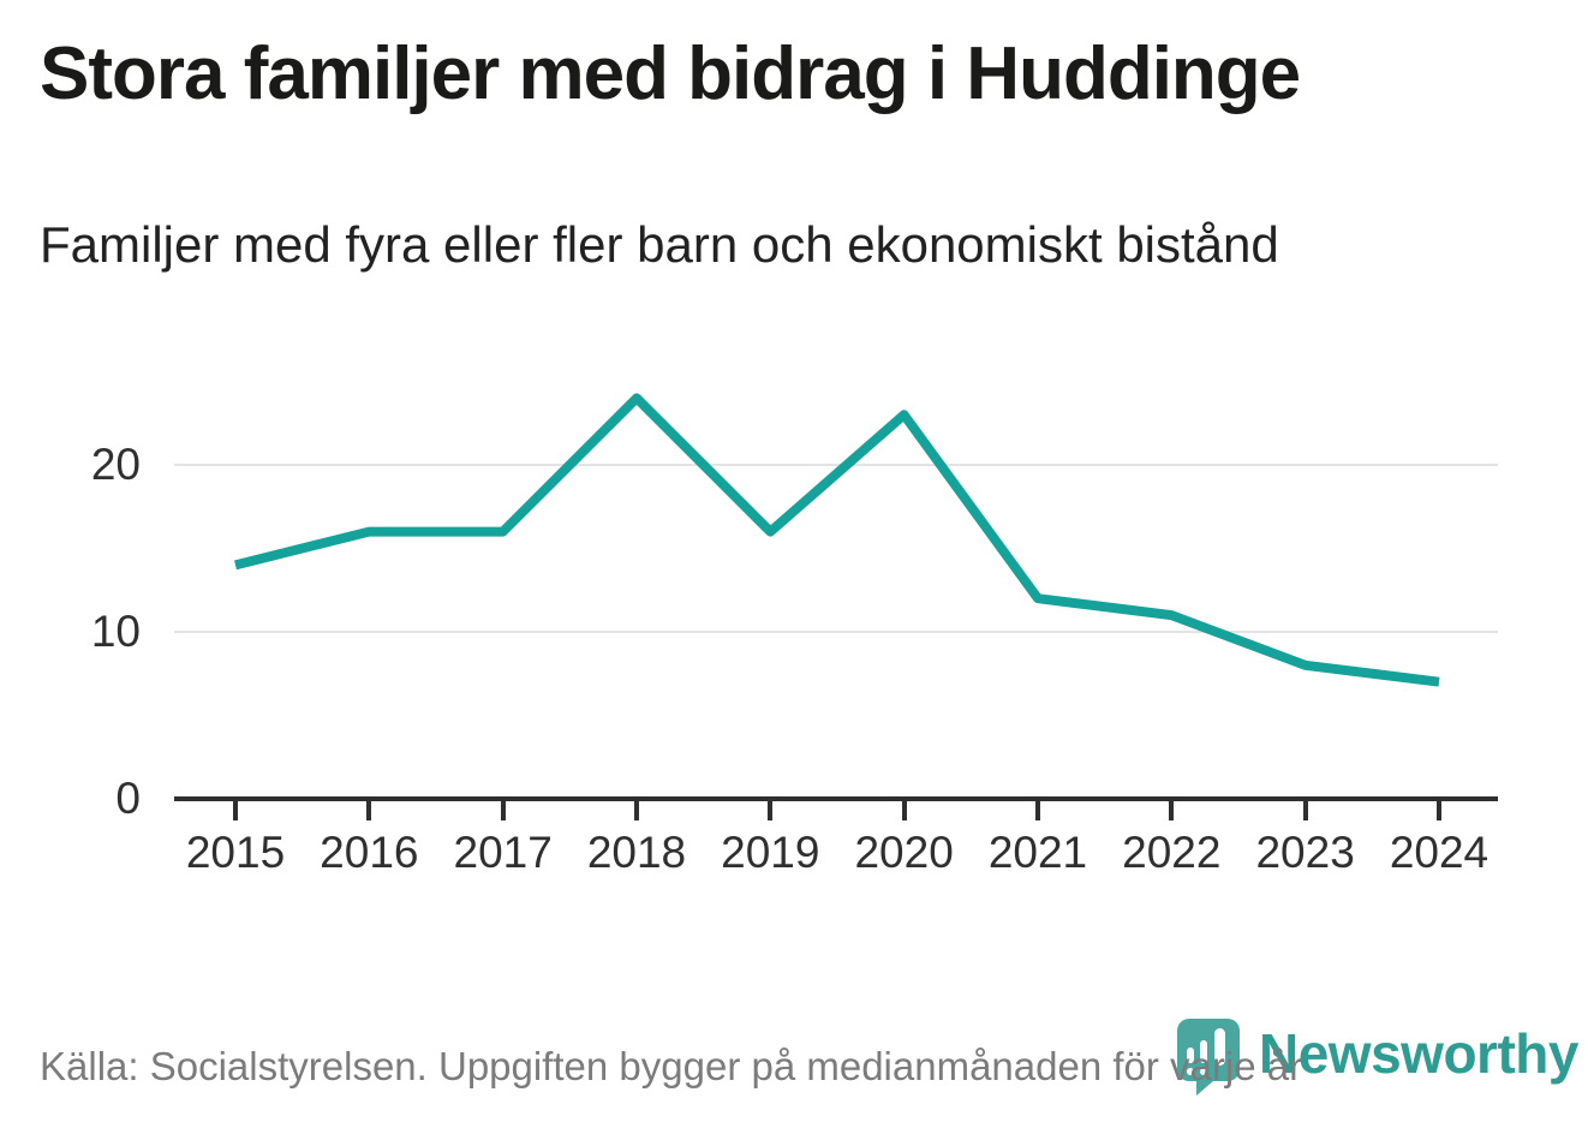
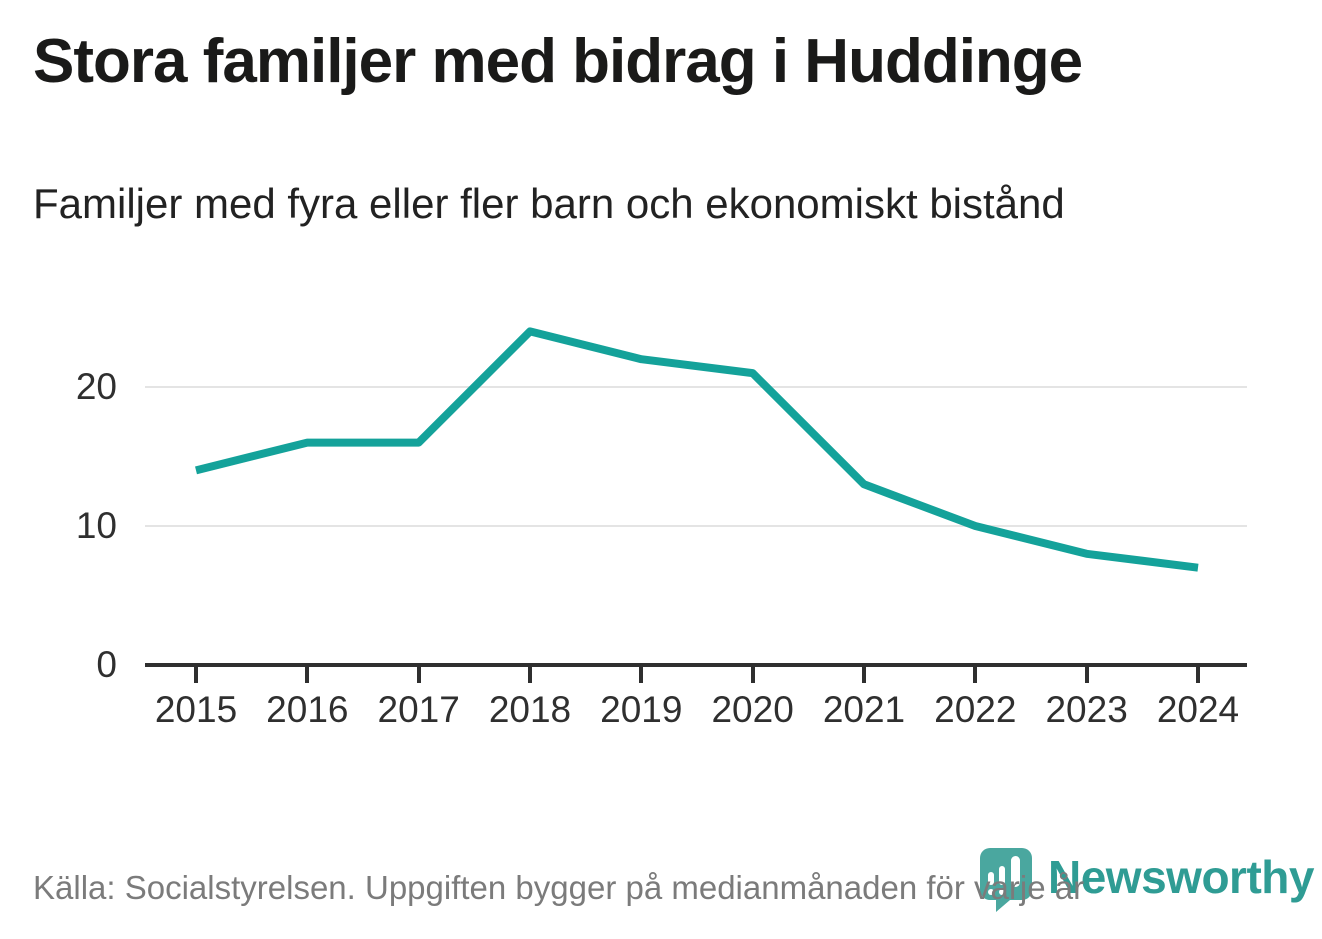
2019: 16 -> 22
2020: 23 -> 21
2021: 12 -> 13
2022: 11 -> 10
